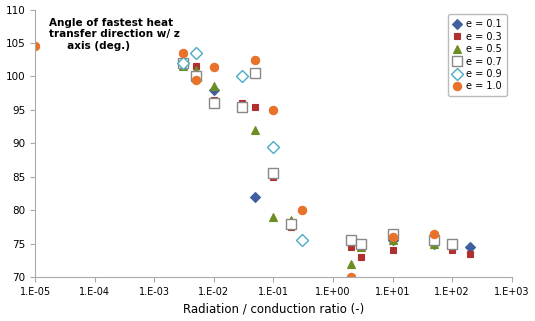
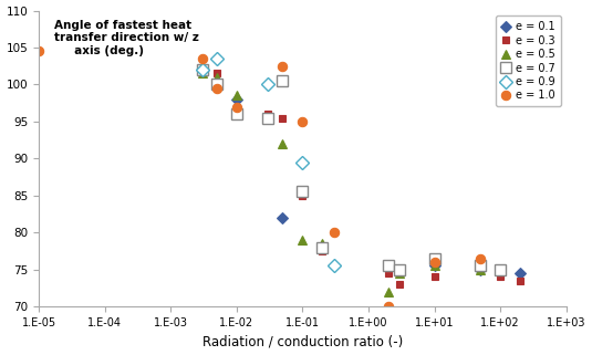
e = 1.0/1.E-02: 101.4 -> 97.0
